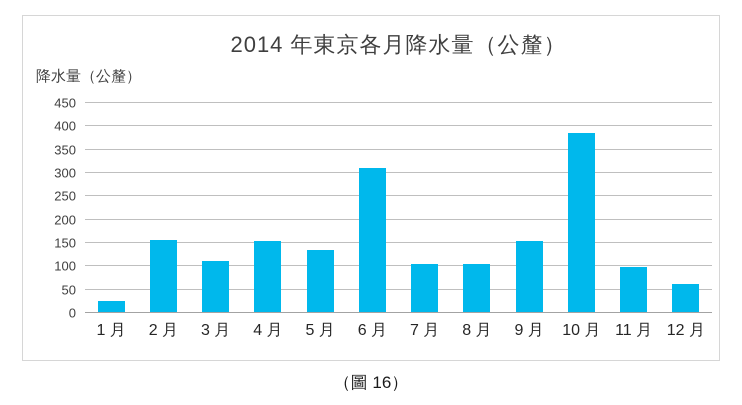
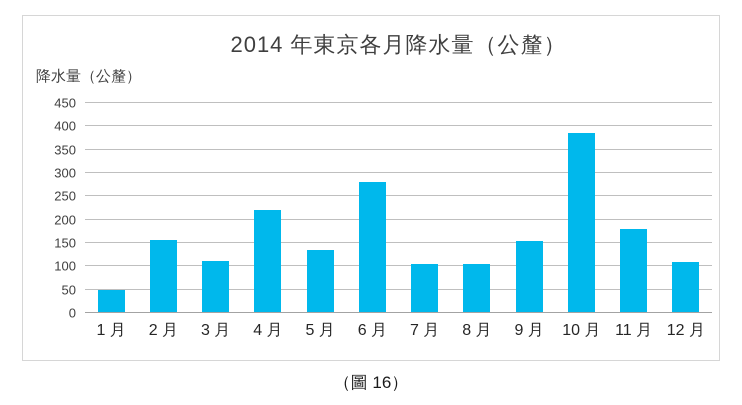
1 月: 20 -> 50
4 月: 160 -> 220
6 月: 310 -> 280
11 月: 100 -> 180
12 月: 60 -> 110
